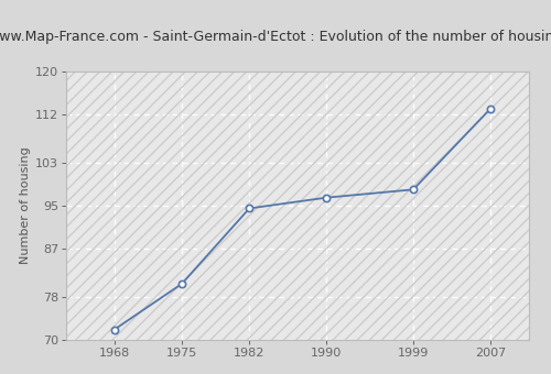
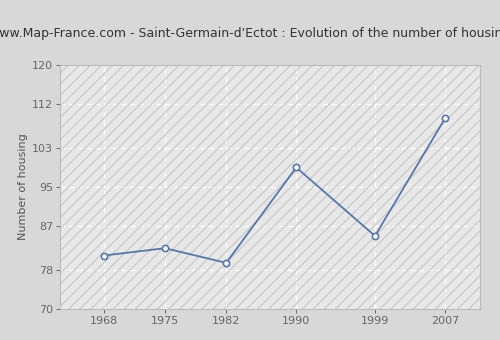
1968: 72.0 -> 81.0
1975: 80.5 -> 82.5
1982: 94.5 -> 79.5
1990: 96.5 -> 99.0
1999: 98.0 -> 85.0
2007: 113.0 -> 109.0
